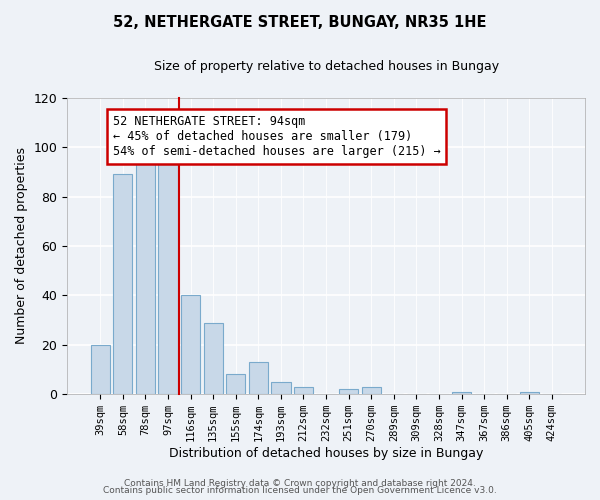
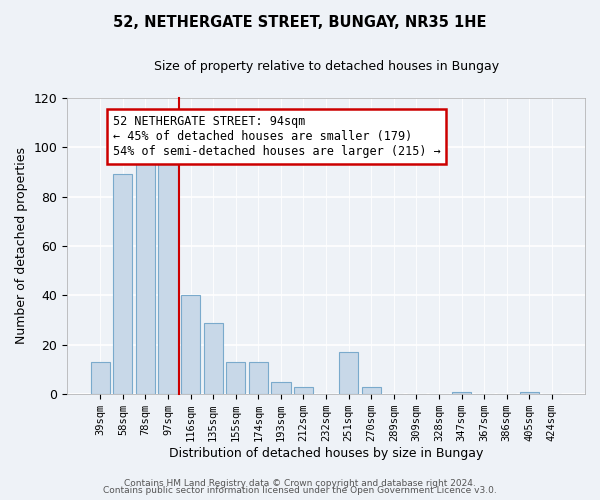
39sqm: 20 -> 13
155sqm: 8 -> 13
251sqm: 2 -> 17
